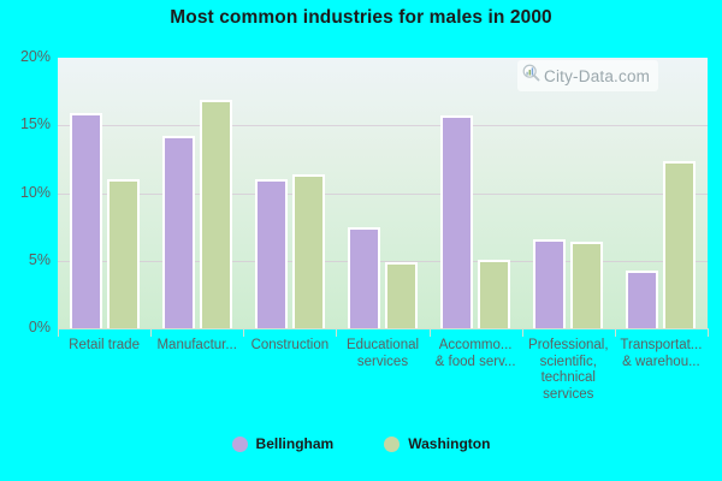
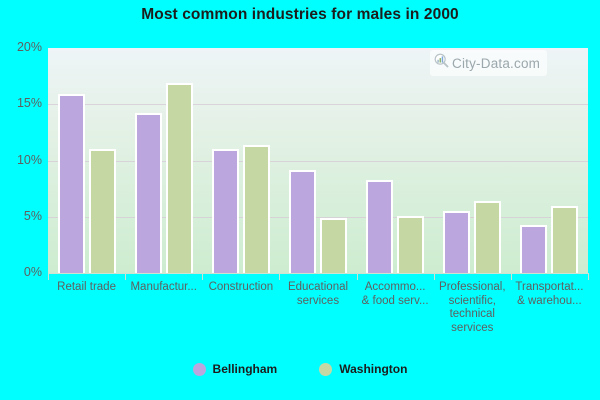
Bellingham/Educational services: 7.5% -> 9.2%
Bellingham/Accommo... & food serv...: 15.7% -> 8.3%
Bellingham/Professional, scientific, technical services: 6.6% -> 5.5%
Washington/Transportat... & warehou...: 12.4% -> 6.0%
